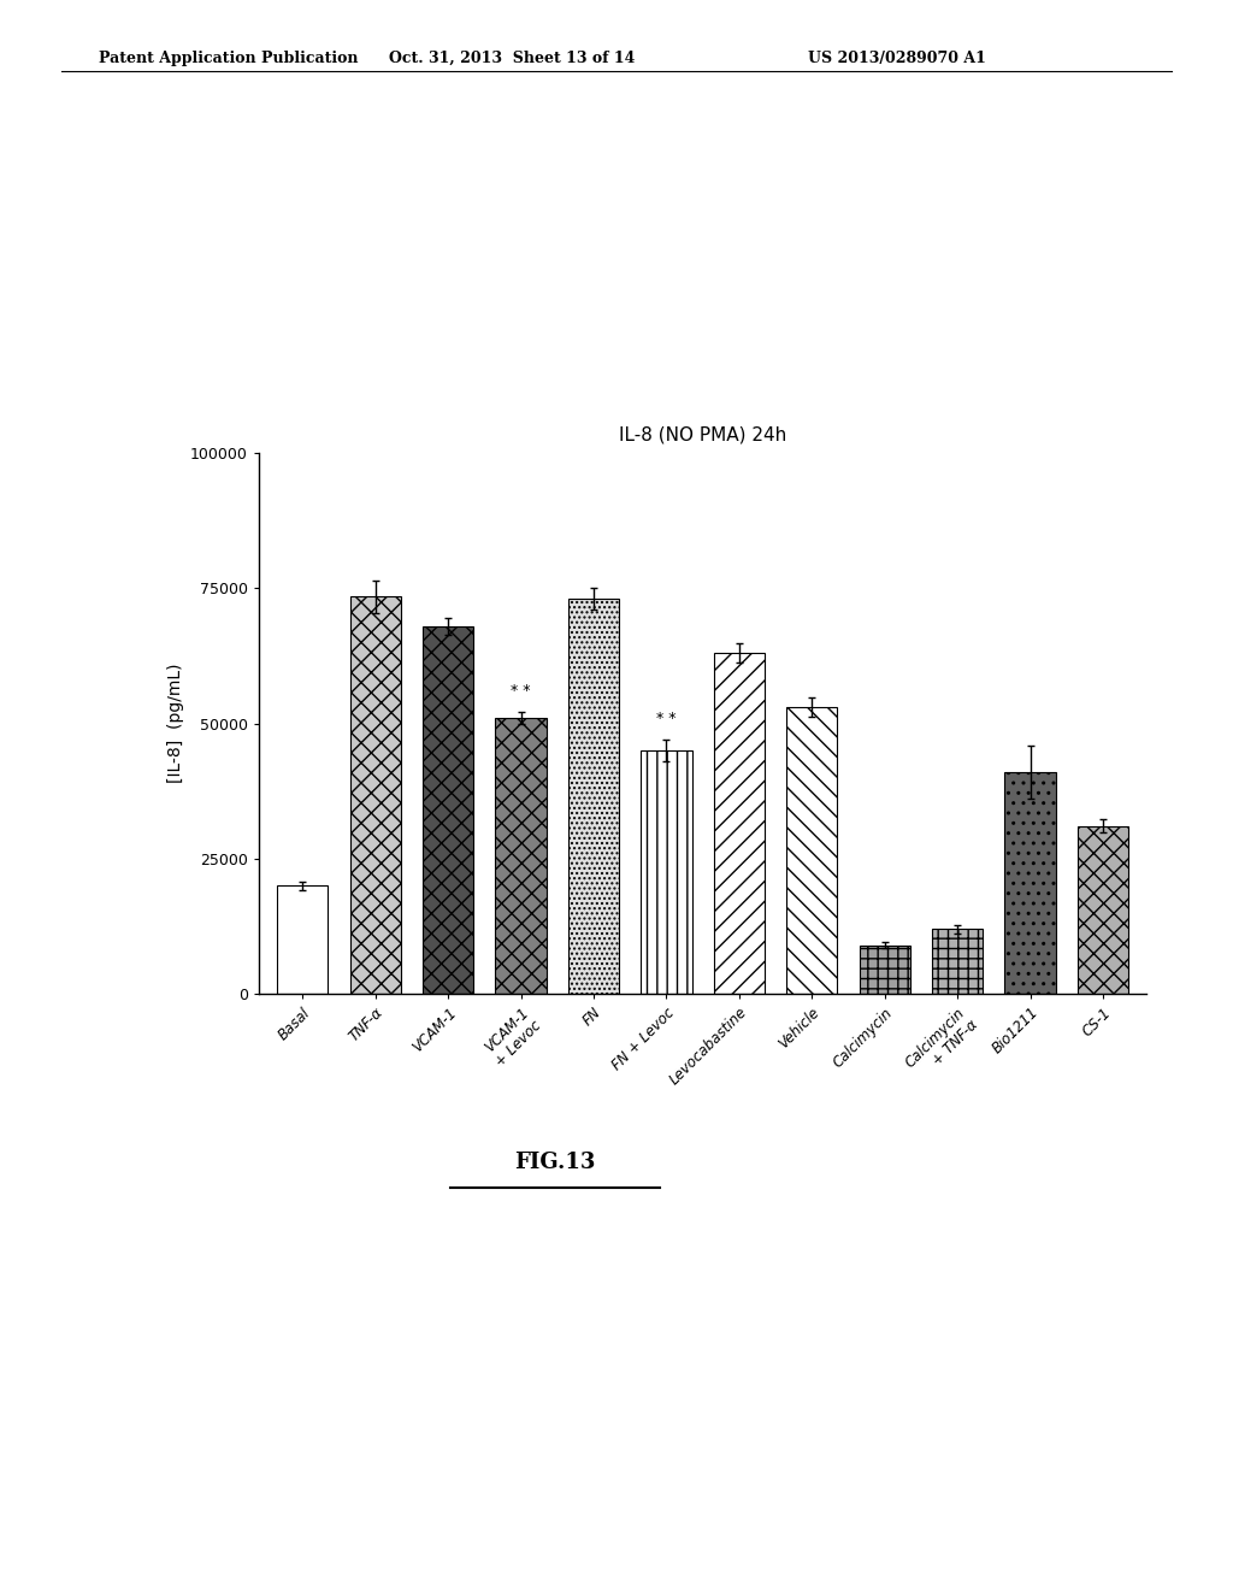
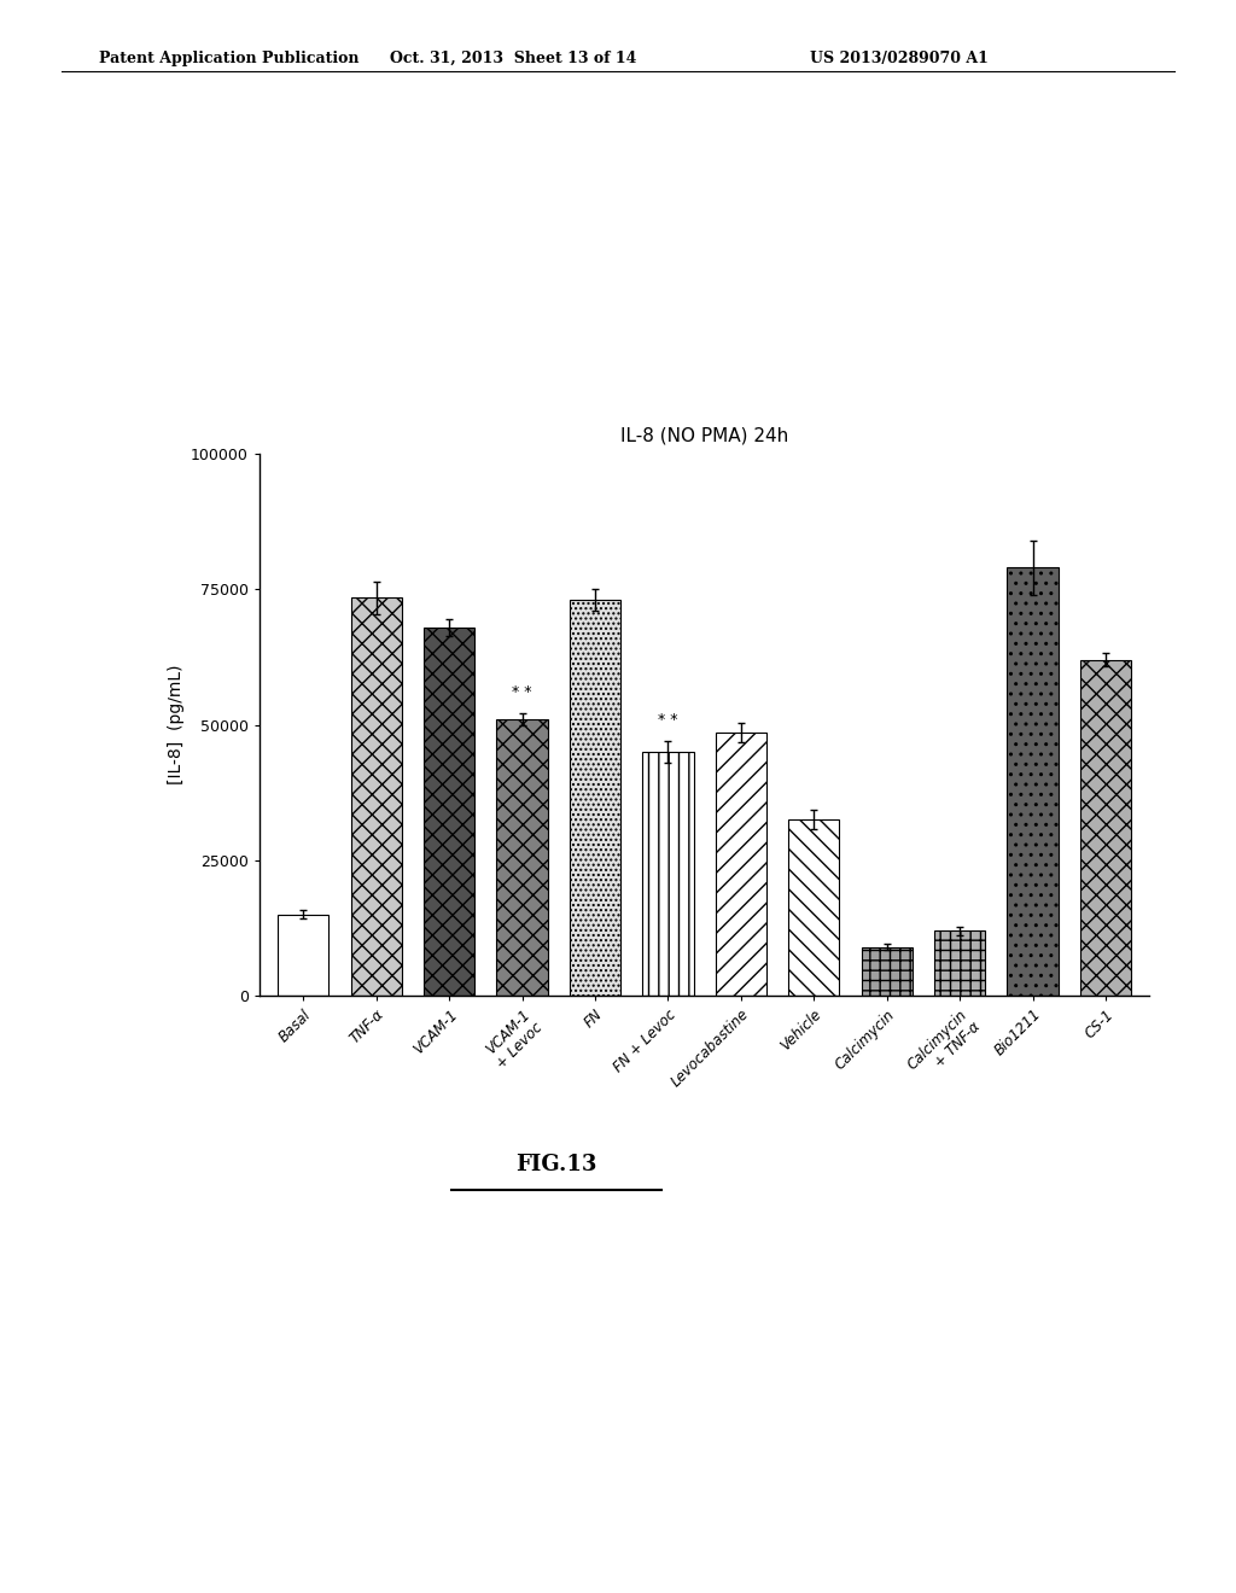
Basal: 20000 -> 15000
Levocabastine: 63000 -> 48500
Vehicle: 53000 -> 32500
Bio1211: 41000 -> 79000
CS-1: 31000 -> 62000
